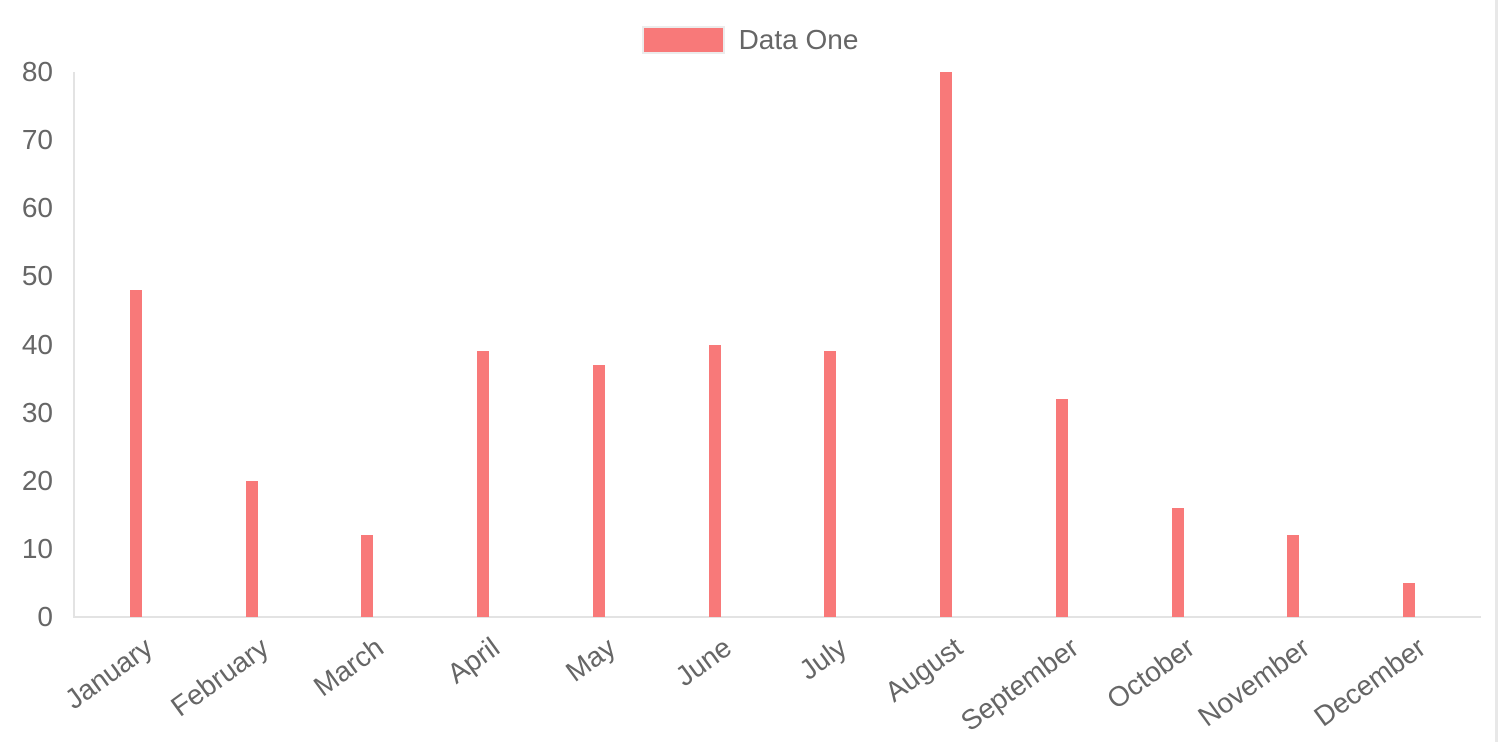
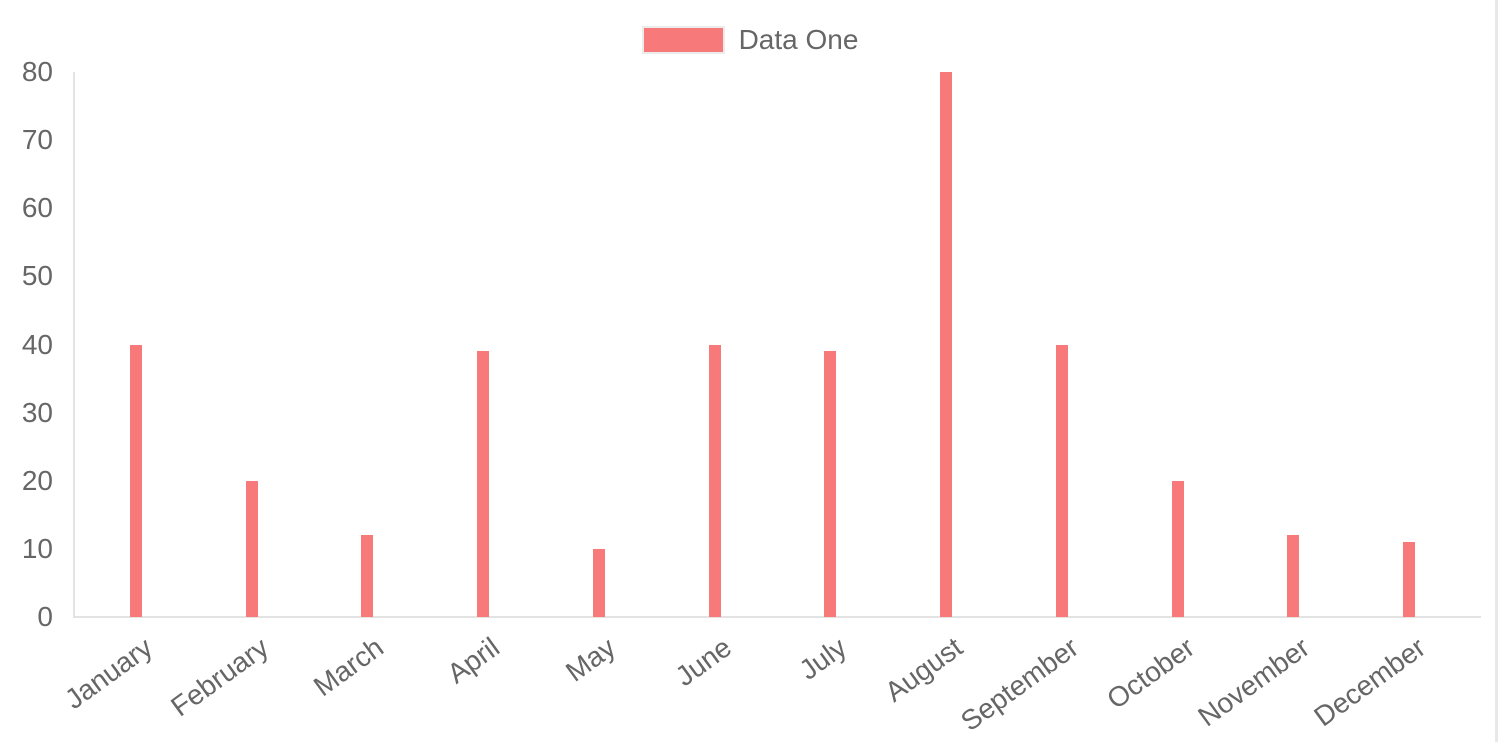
January: 48 -> 40
May: 37 -> 10
September: 32 -> 40
October: 16 -> 20
December: 5 -> 11
